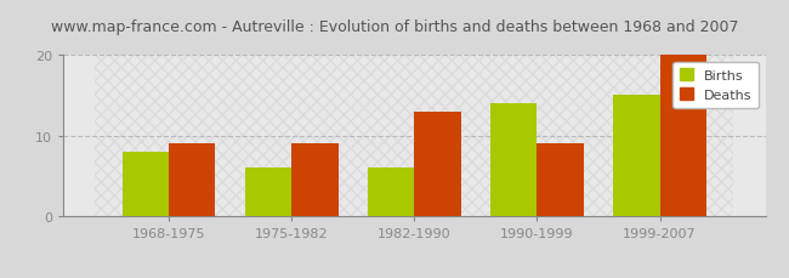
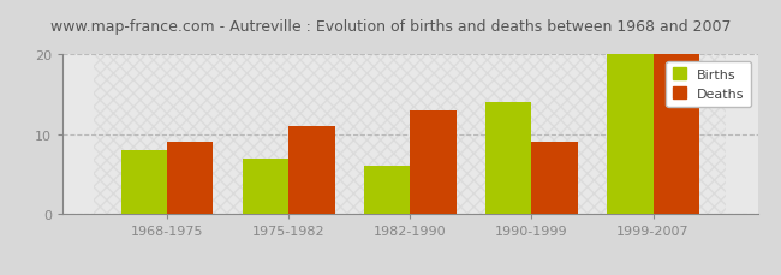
Births/1975-1982: 6 -> 7
Deaths/1975-1982: 9 -> 11
Births/1999-2007: 15 -> 20
